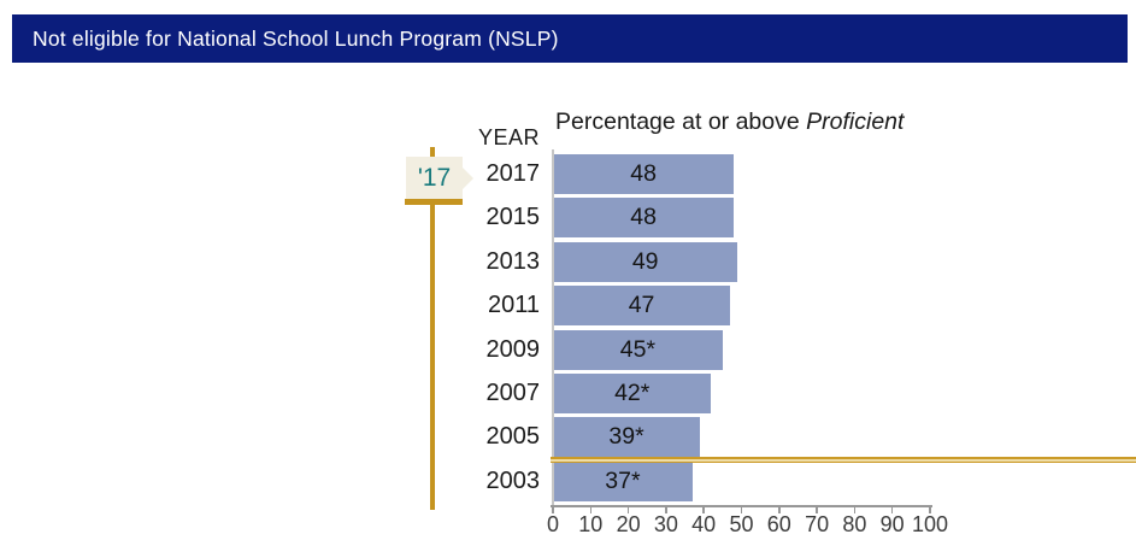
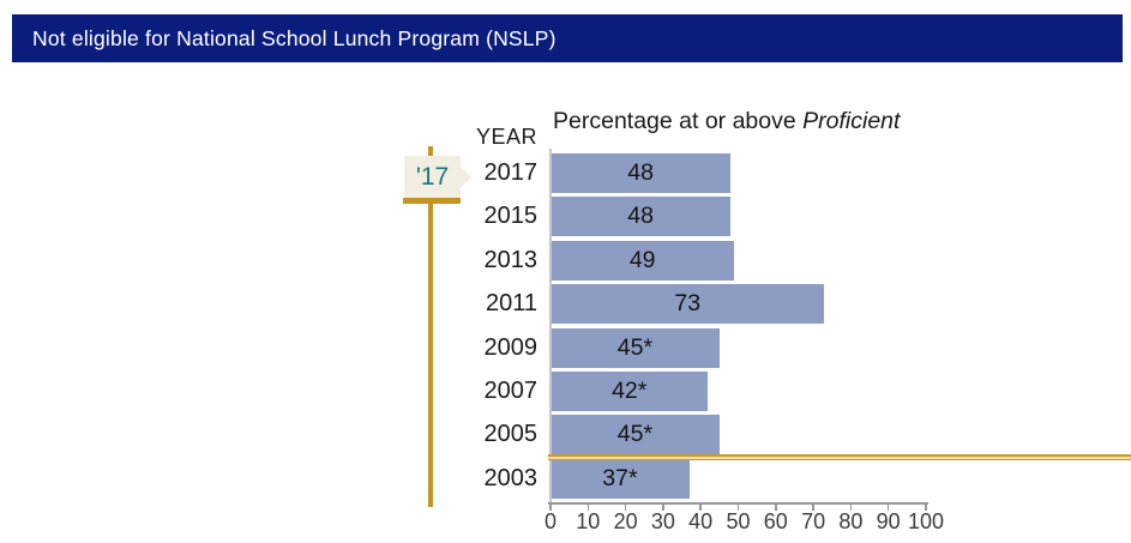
2011: 47 -> 73
2005: 39 -> 45
